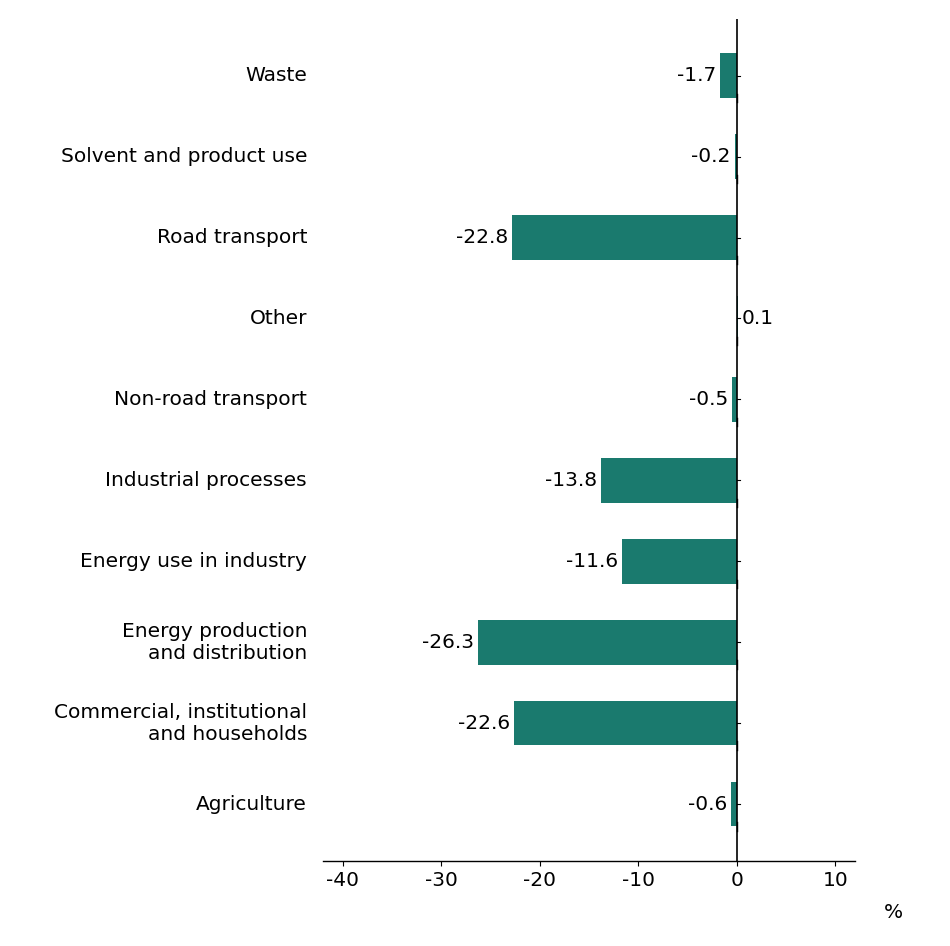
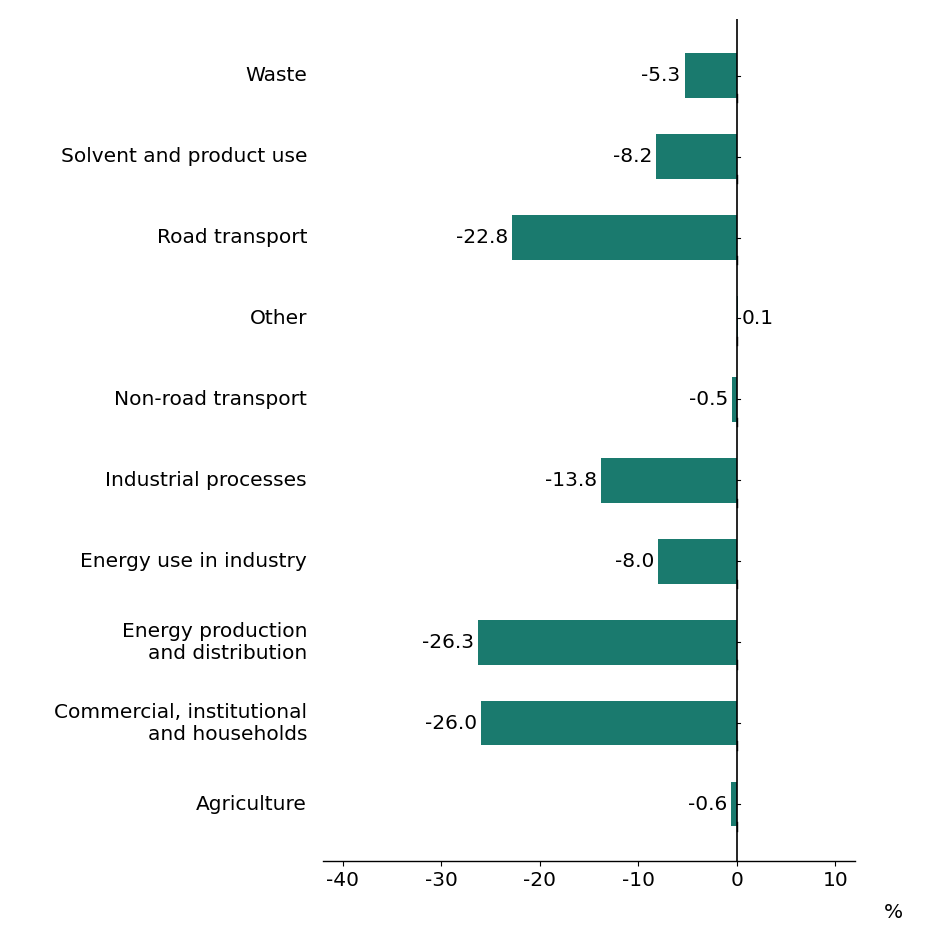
Waste: -1.7 -> -5.3
Solvent and product use: -0.2 -> -8.2
Energy use in industry: -11.6 -> -8.0
Commercial, institutional and households: -22.6 -> -26.0
